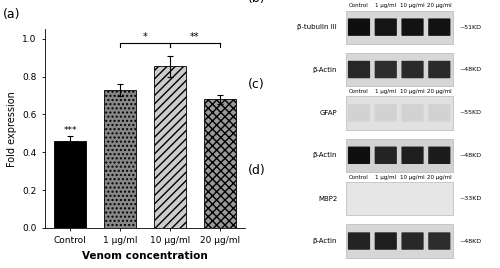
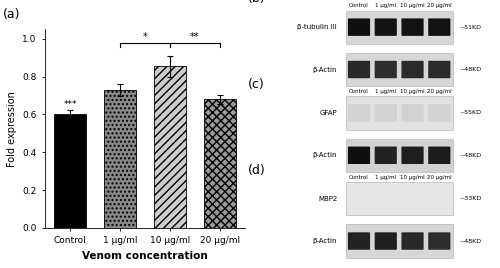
Control: 0.46 -> 0.60
